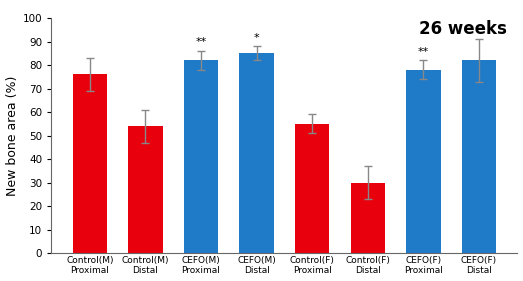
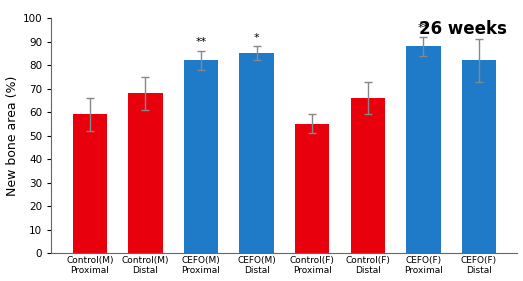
Control(M) Proximal: 76 -> 59
Control(M) Distal: 54 -> 68
Control(F) Distal: 30 -> 66
CEFO(F) Proximal: 78 -> 88
